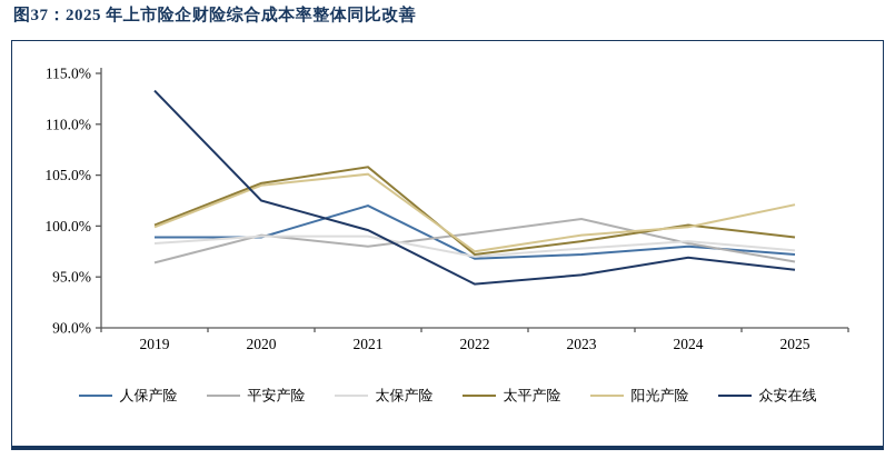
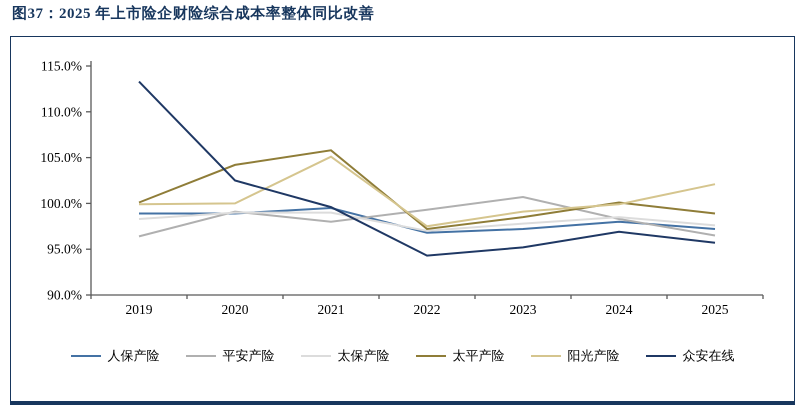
阳光产险/2020: 104% -> 100%
人保产险/2021: 102% -> 100%
